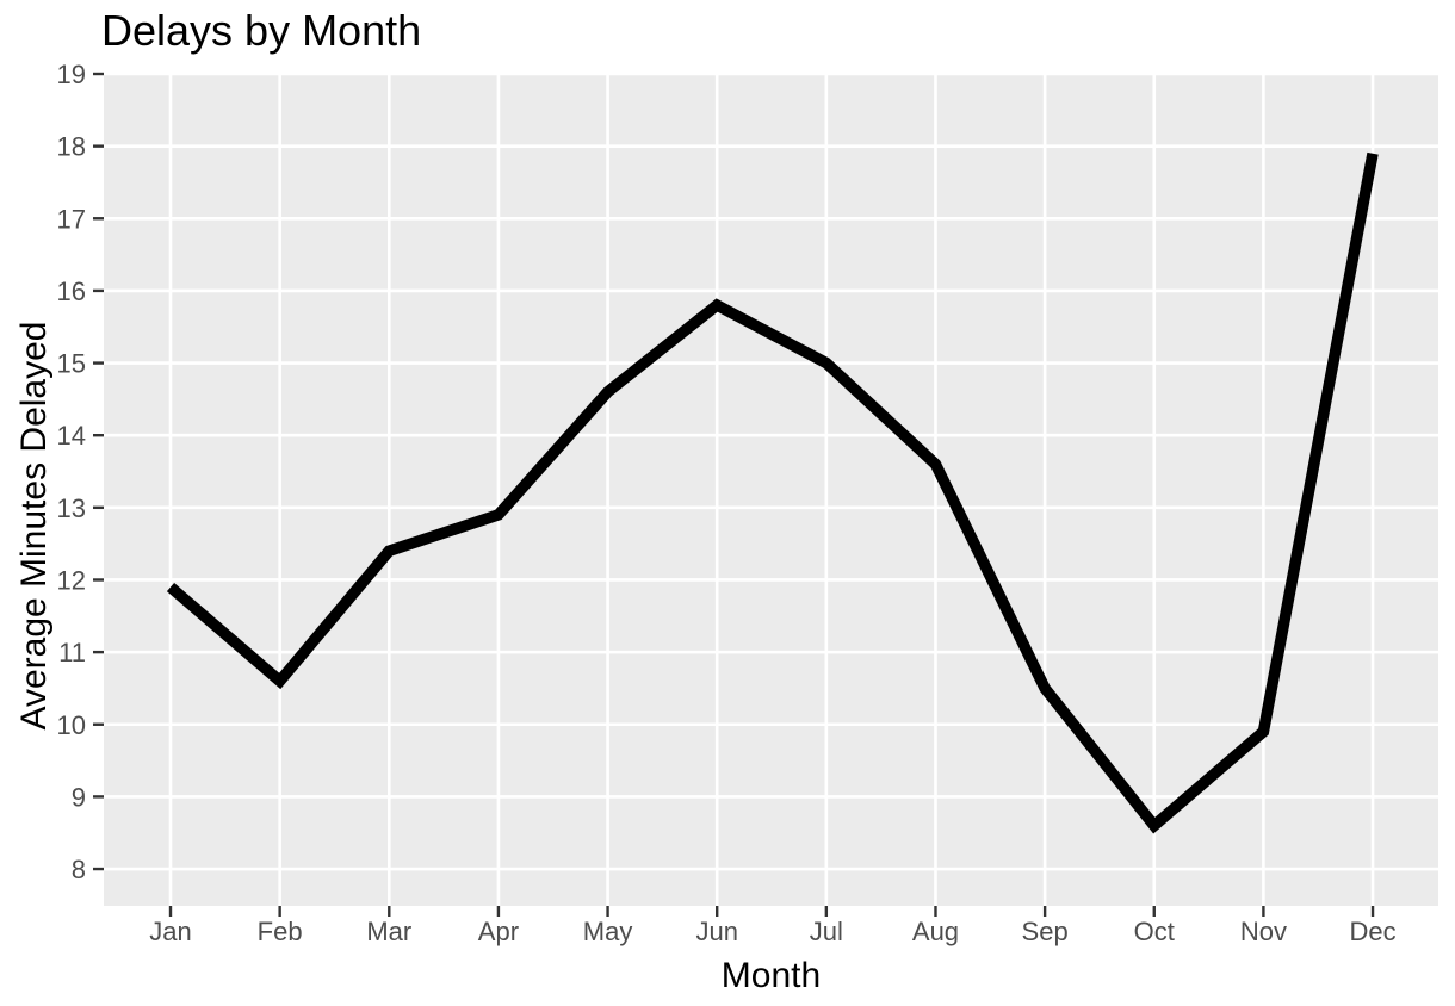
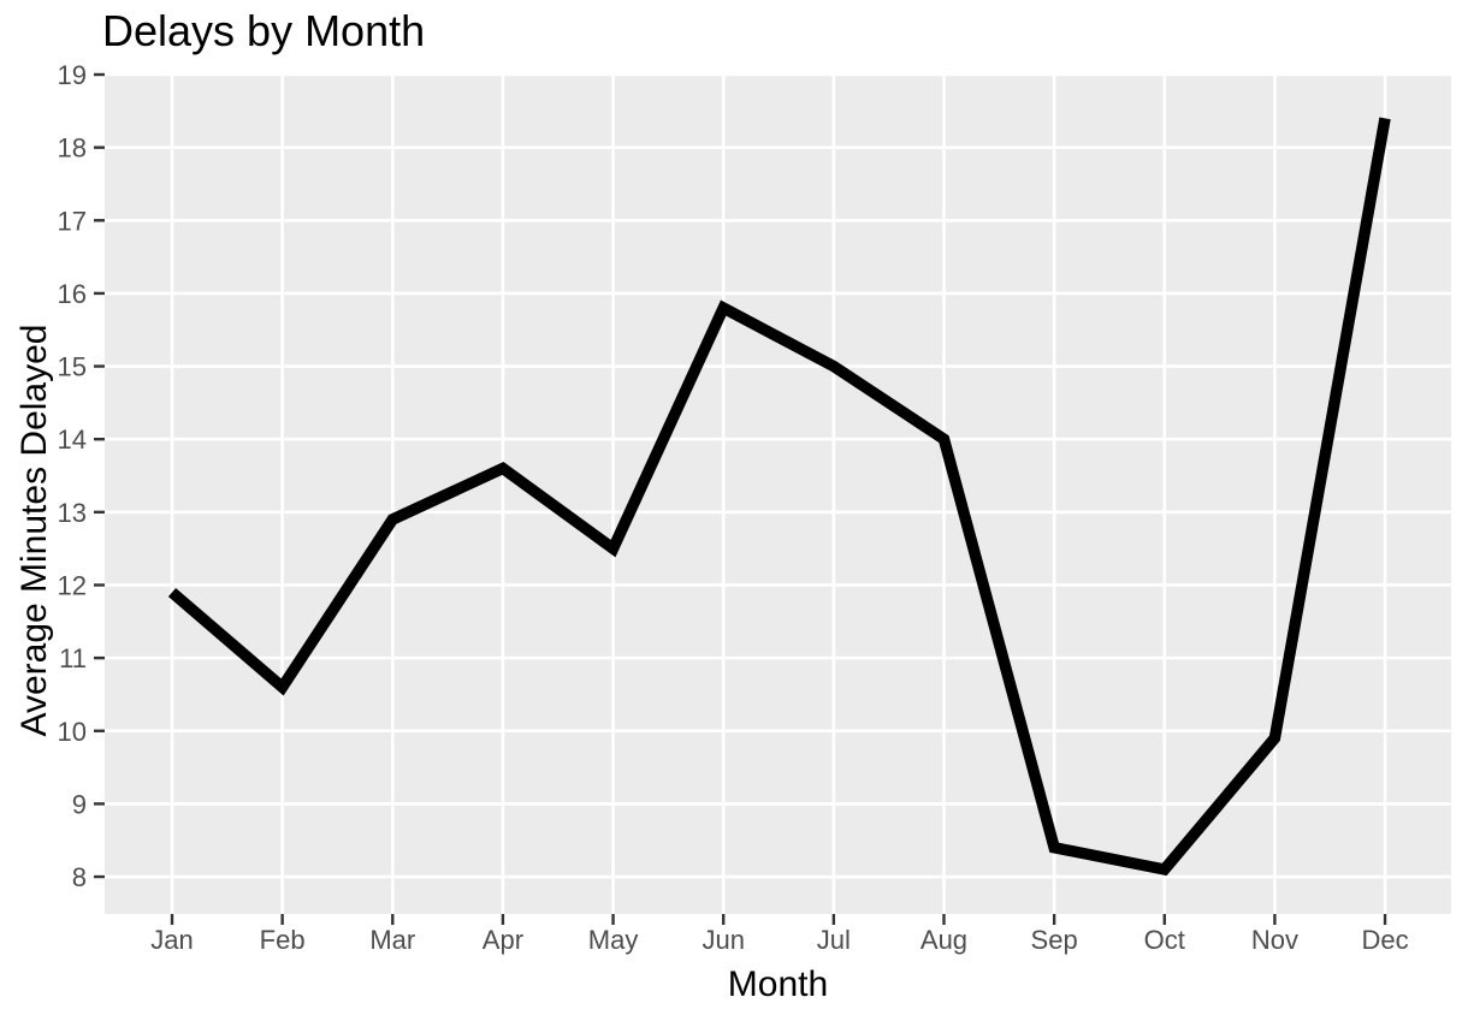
Mar: 12.4 -> 12.9
Apr: 12.9 -> 13.6
May: 14.6 -> 12.5
Aug: 13.6 -> 14.0
Sep: 10.5 -> 8.4
Oct: 8.6 -> 8.1
Dec: 17.9 -> 18.4
